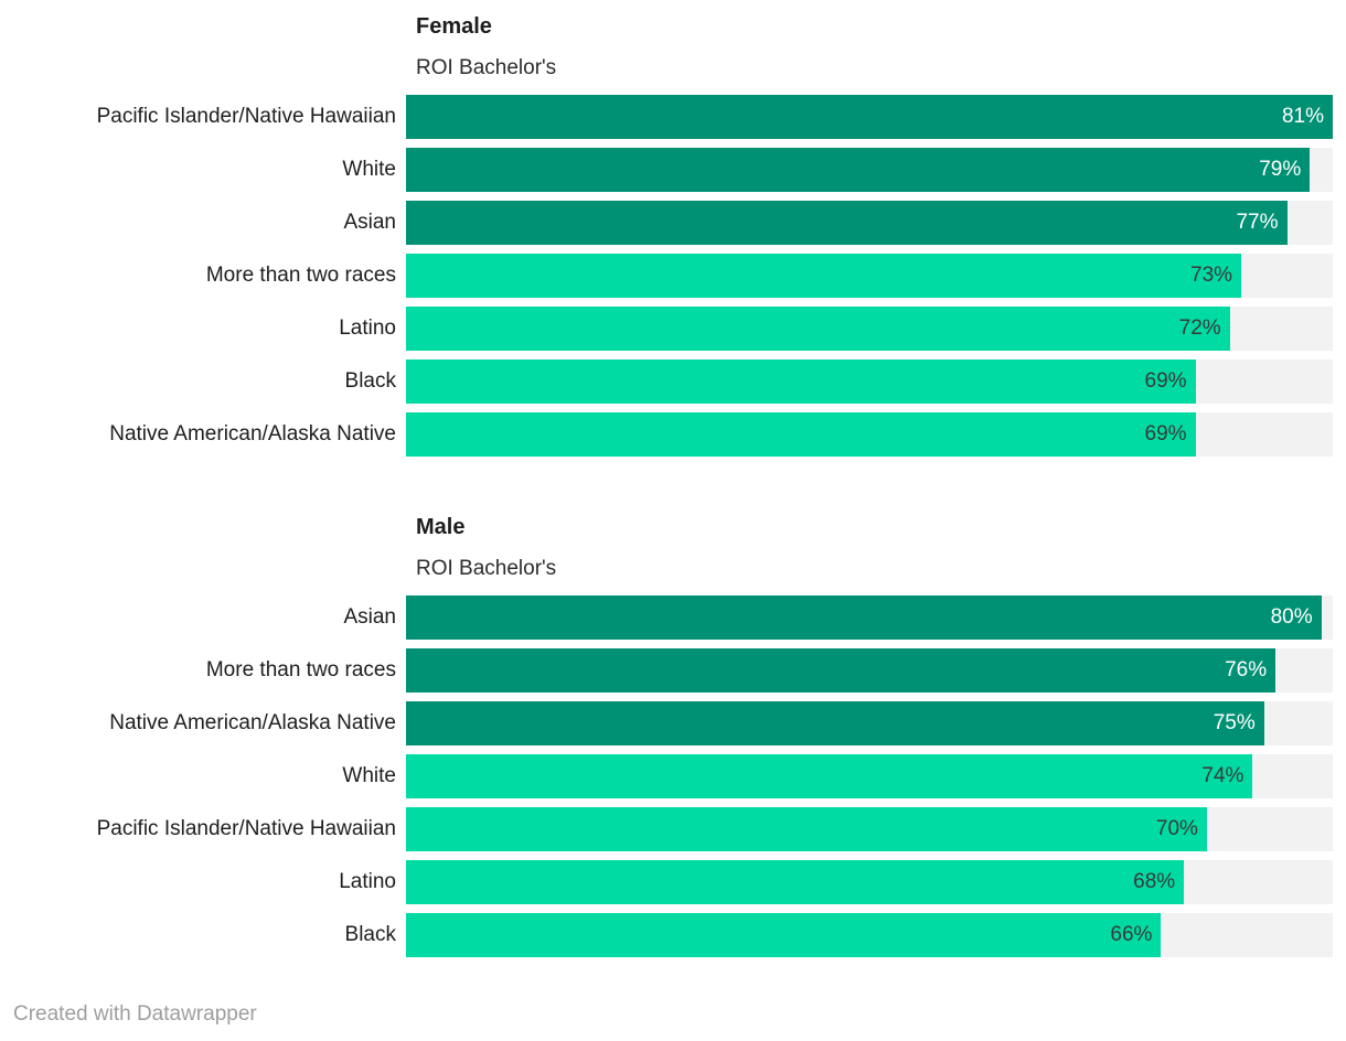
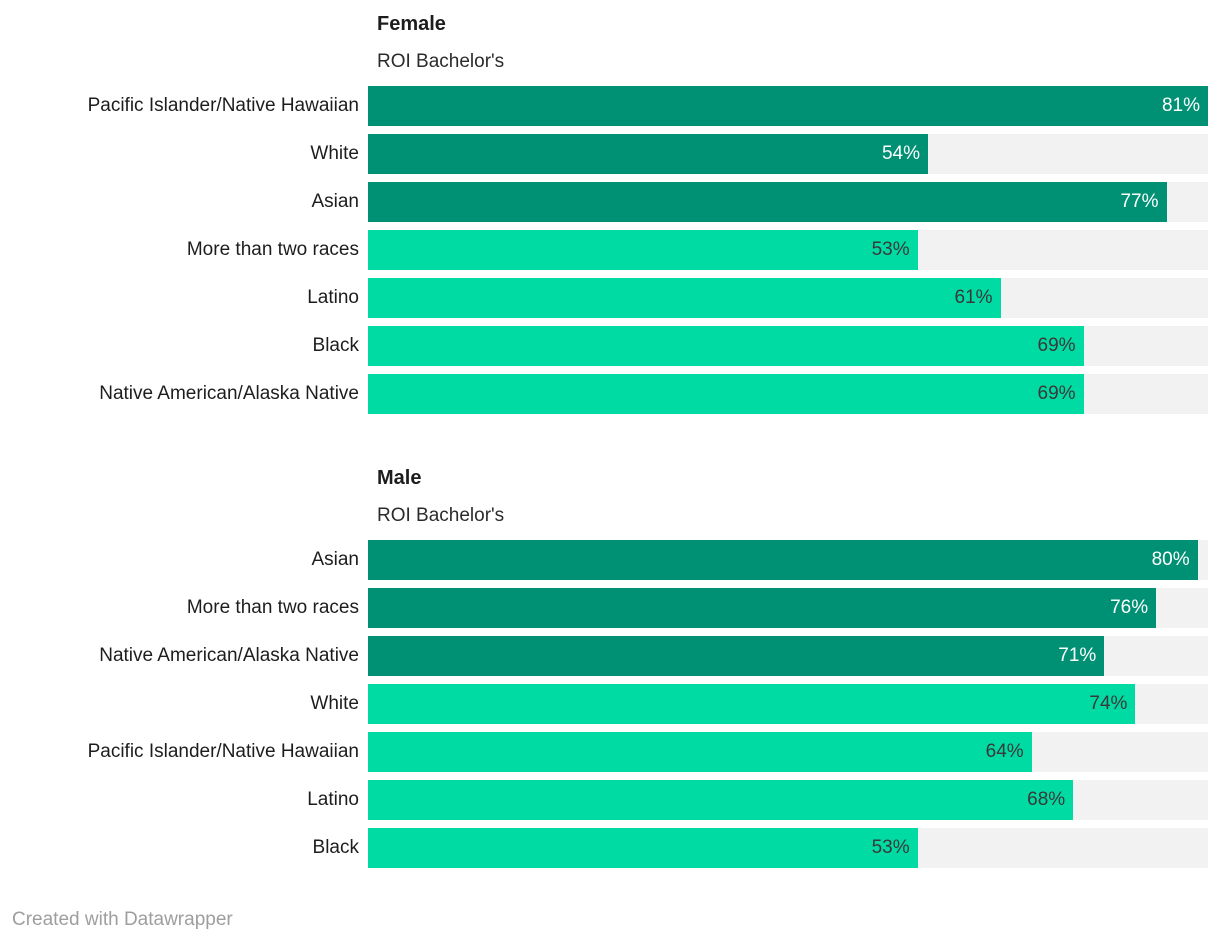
Female/White: 79% -> 54%
Female/More than two races: 73% -> 53%
Female/Latino: 72% -> 61%
Male/Native American/Alaska Native: 75% -> 71%
Male/Pacific Islander/Native Hawaiian: 70% -> 64%
Male/Black: 66% -> 53%
